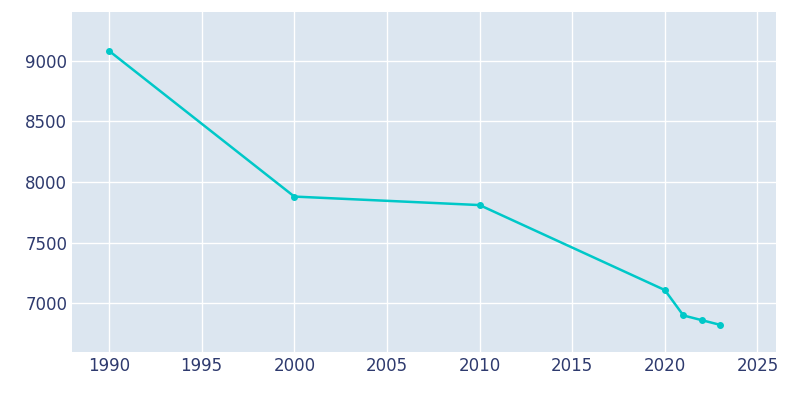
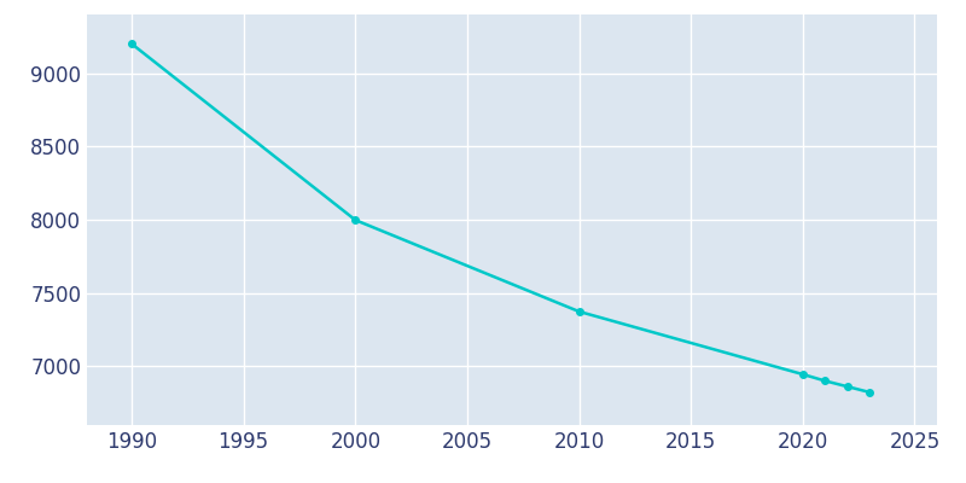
1990: 9080 -> 9200
2000: 7880 -> 8000
2010: 7810 -> 7370
2020: 7110 -> 6950
